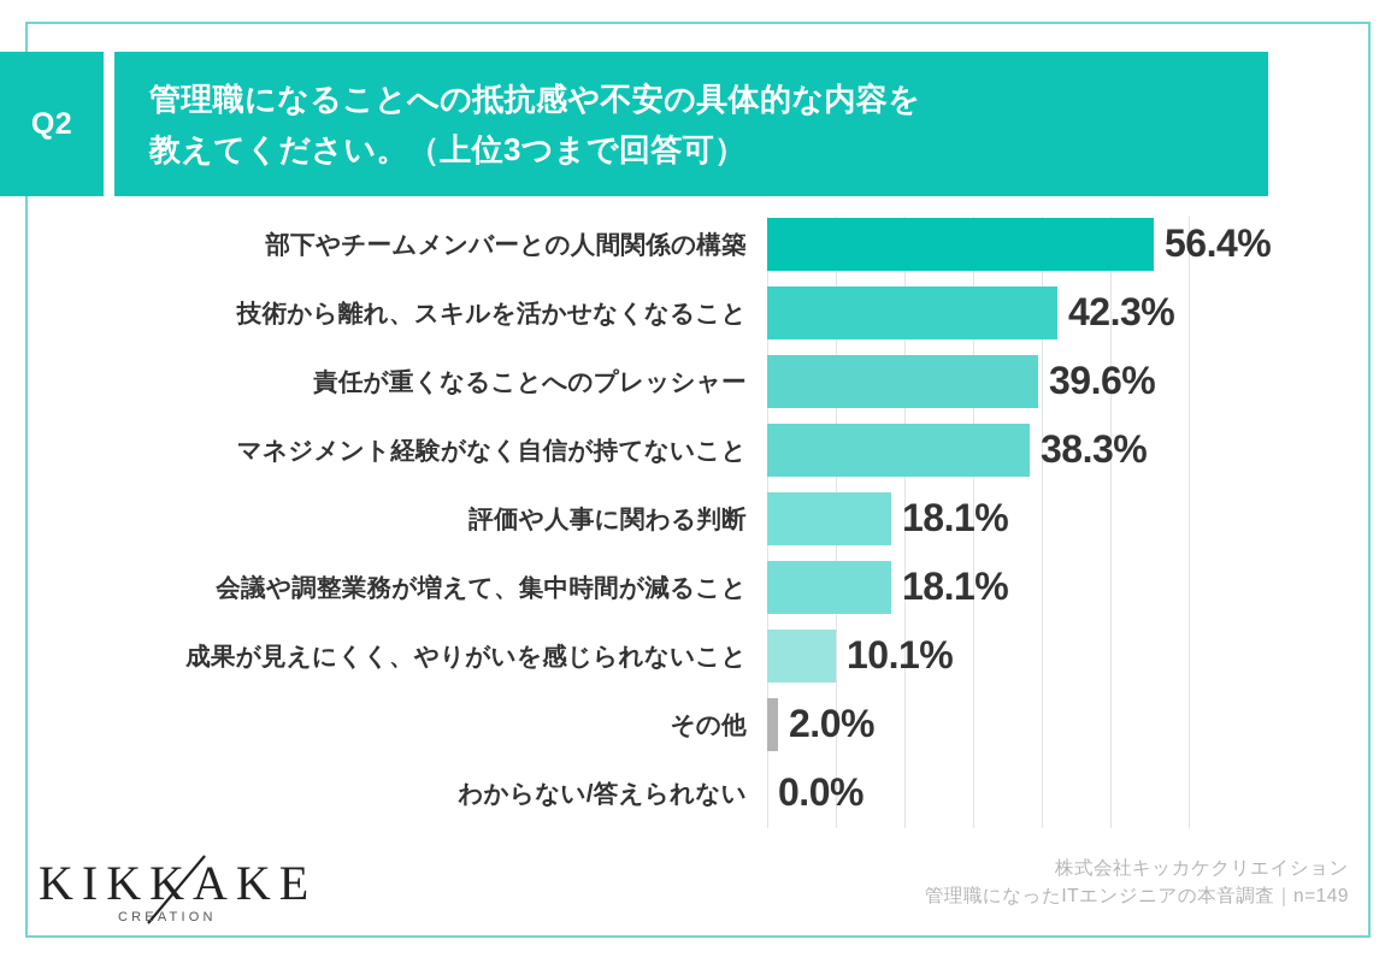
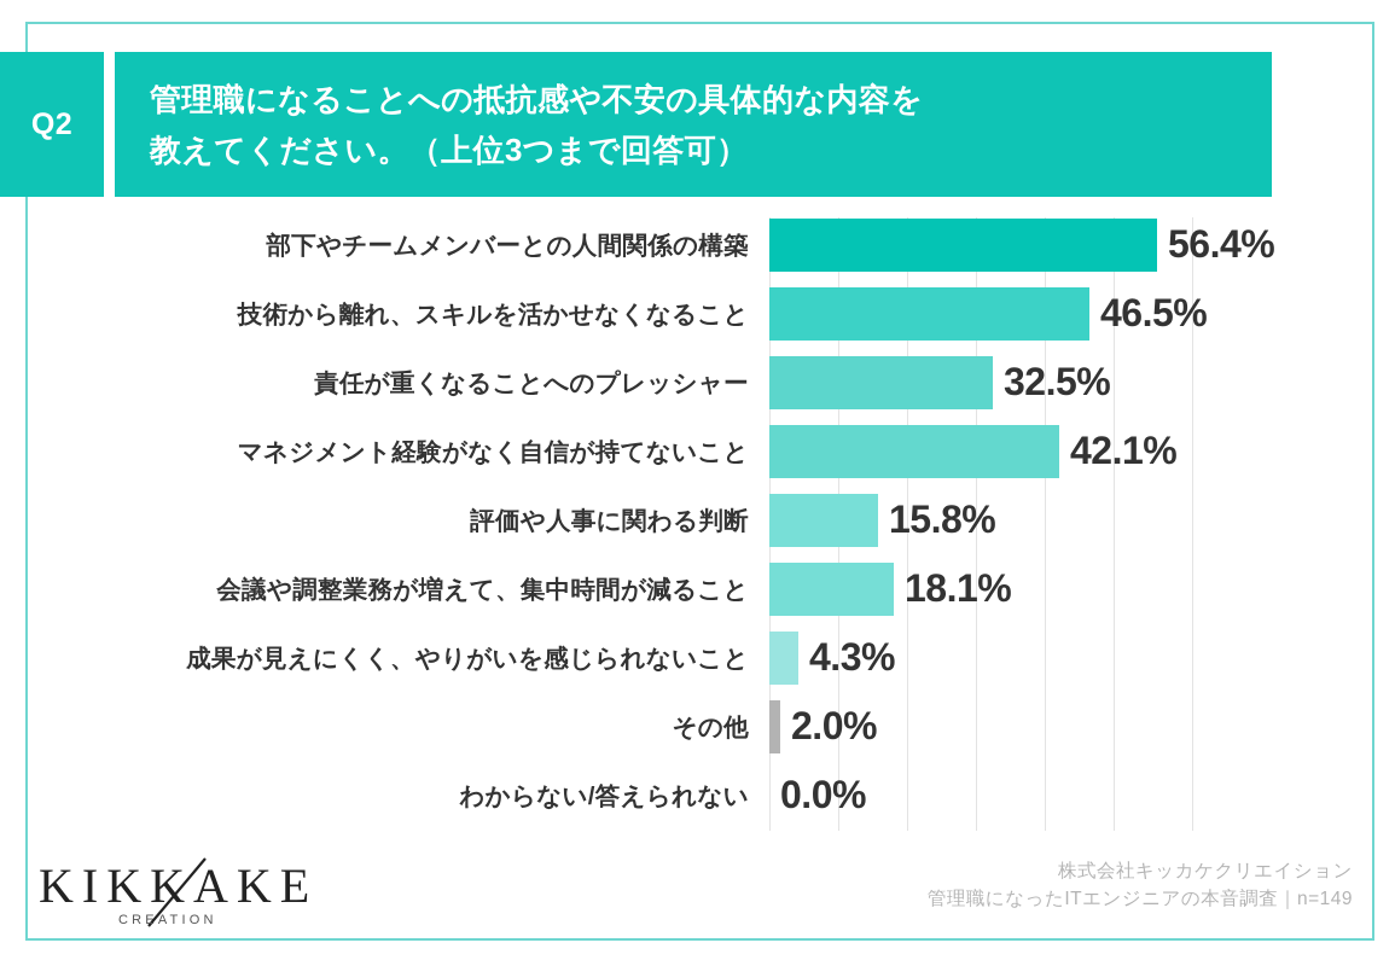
技術から離れ、スキルを活かせなくなること: 42.3% -> 46.5%
責任が重くなることへのプレッシャー: 39.6% -> 32.5%
マネジメント経験がなく自信が持てないこと: 38.3% -> 42.1%
評価や人事に関わる判断: 18.1% -> 15.8%
成果が見えにくく、やりがいを感じられないこと: 10.1% -> 4.3%
